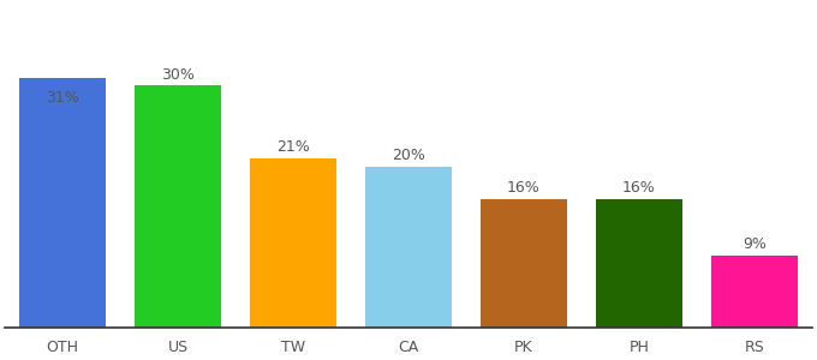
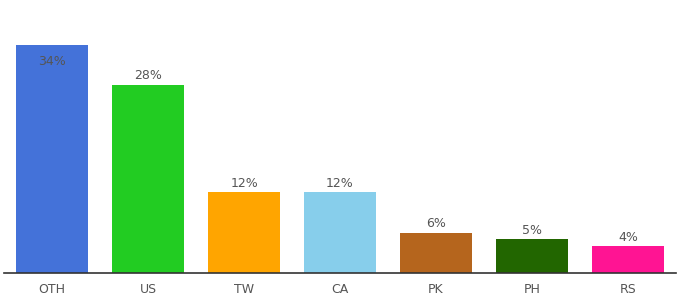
OTH: 31% -> 34%
US: 30% -> 28%
TW: 21% -> 12%
CA: 20% -> 12%
PK: 16% -> 6%
PH: 16% -> 5%
RS: 9% -> 4%
